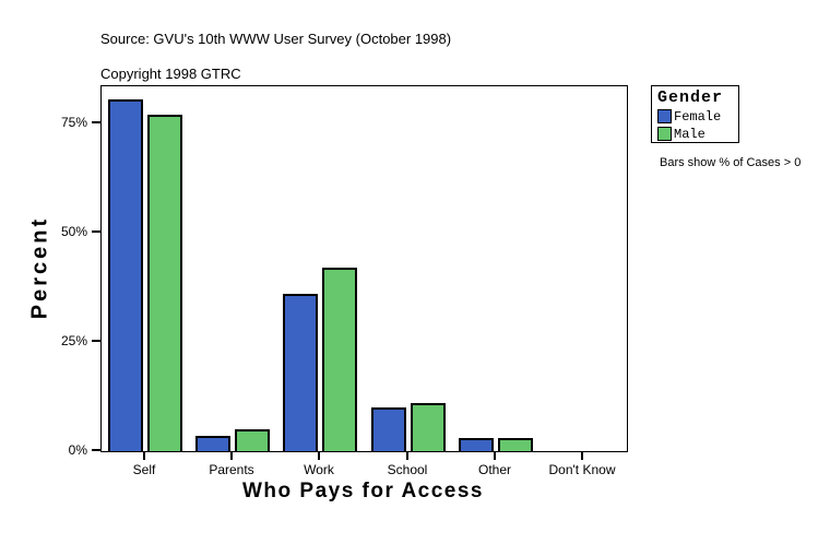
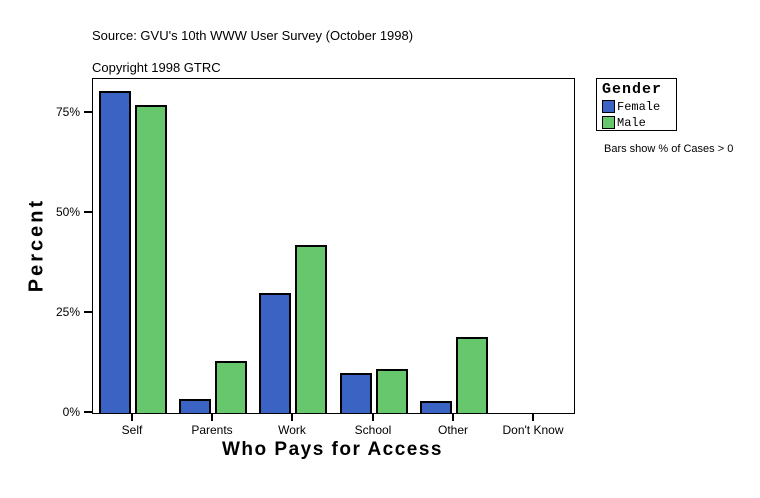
Male/Parents: 5% -> 13%
Female/Work: 36% -> 30%
Male/Other: 3% -> 19%
